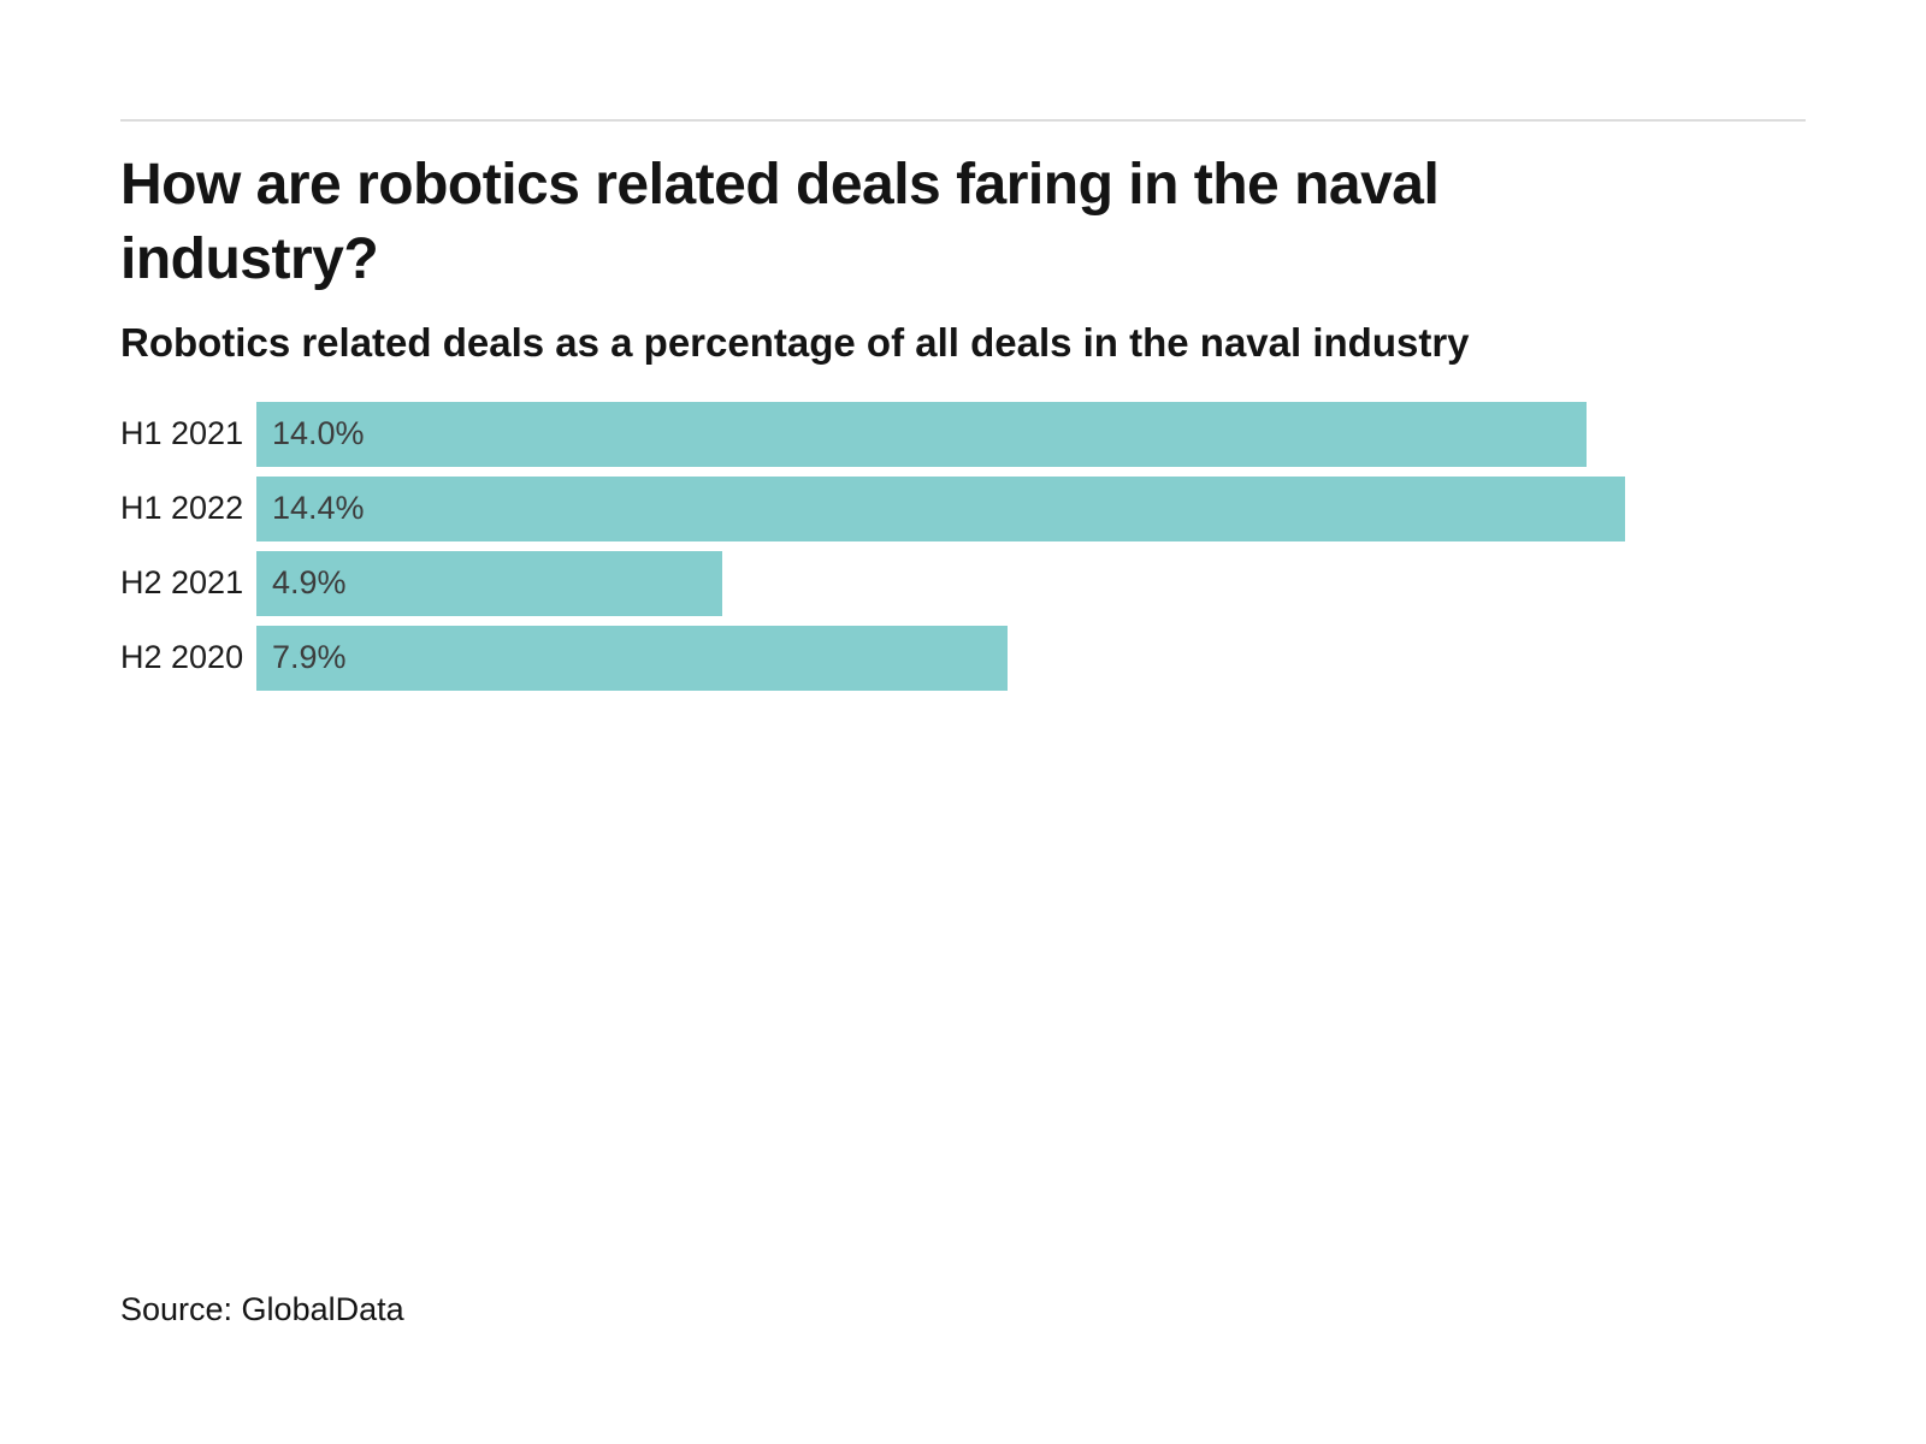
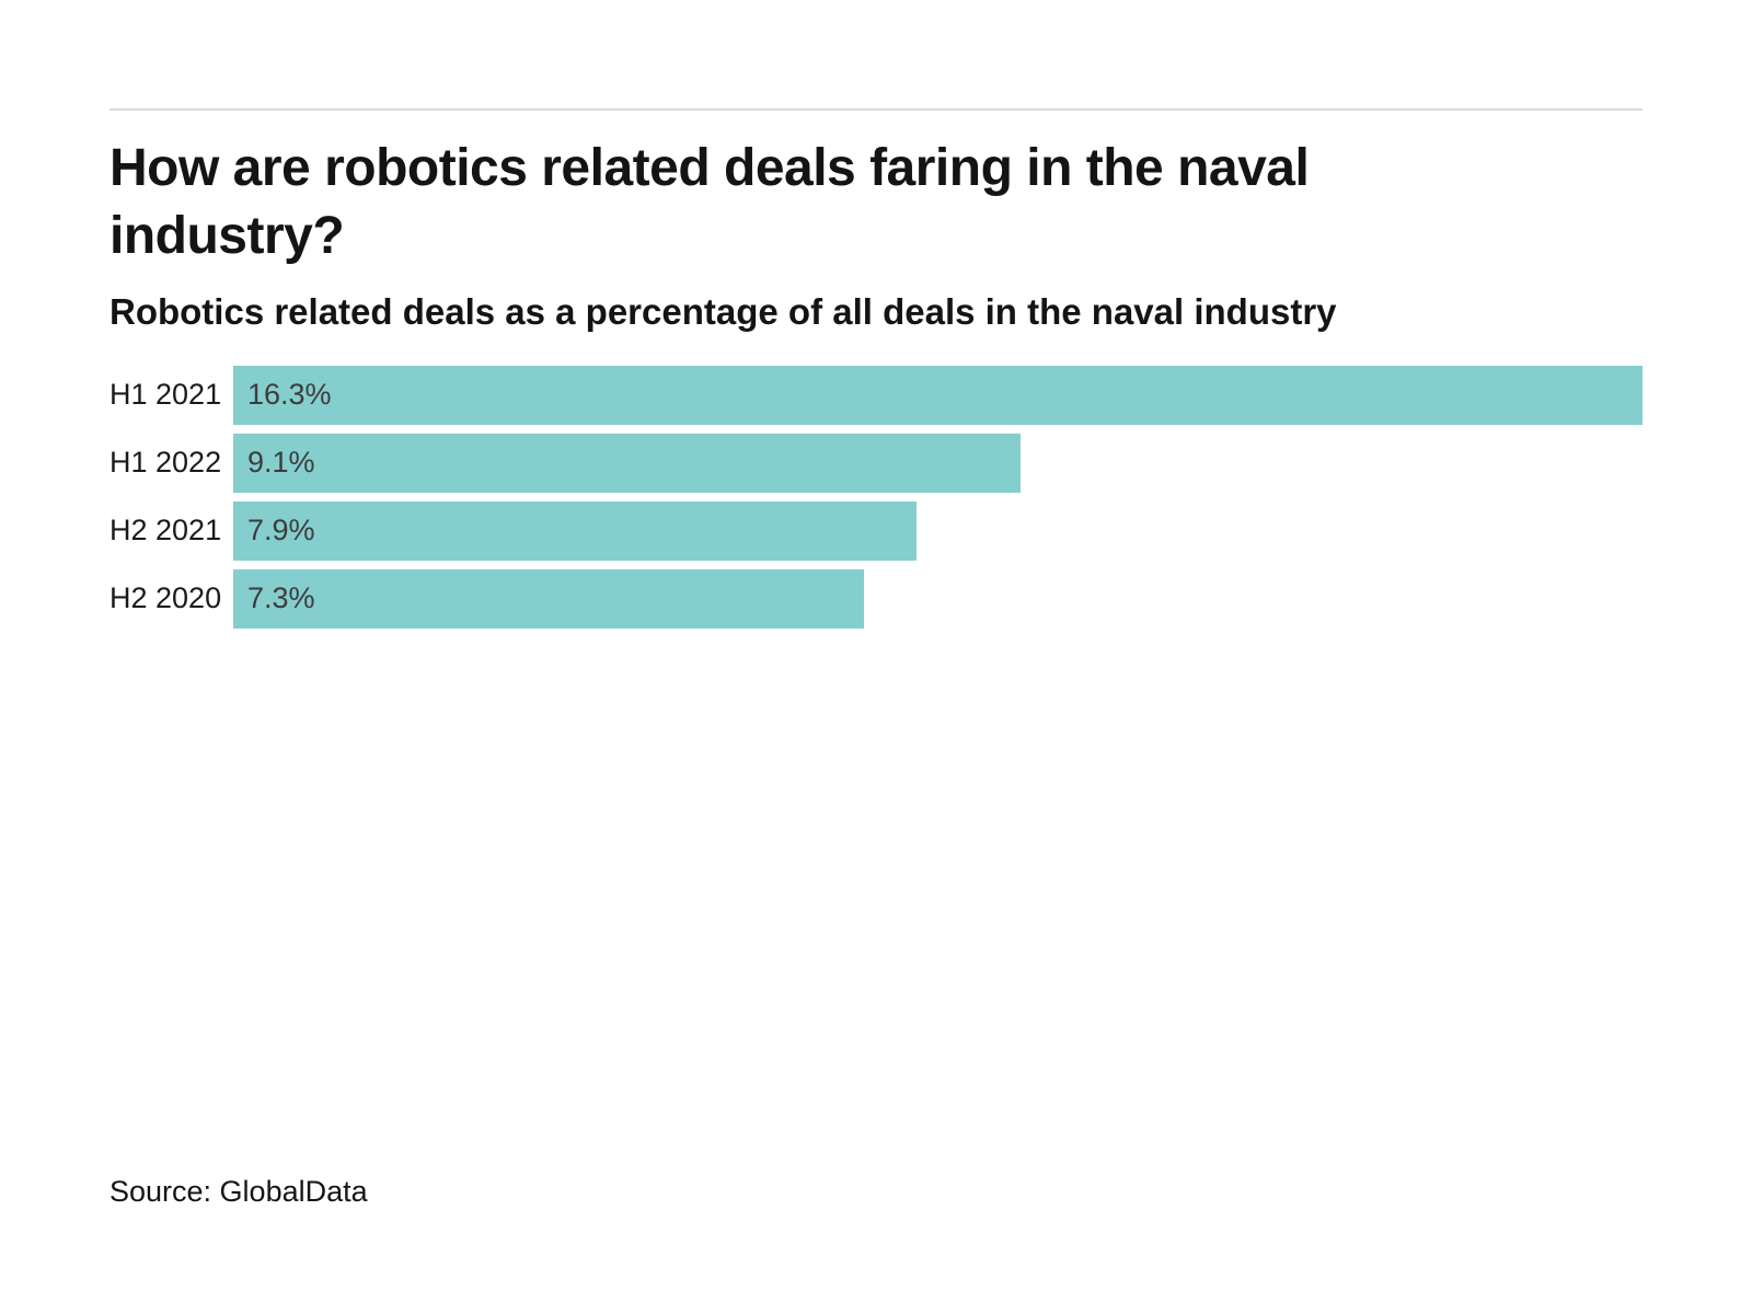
H1 2021: 14.0% -> 16.3%
H1 2022: 14.4% -> 9.1%
H2 2021: 4.9% -> 7.9%
H2 2020: 7.9% -> 7.3%
